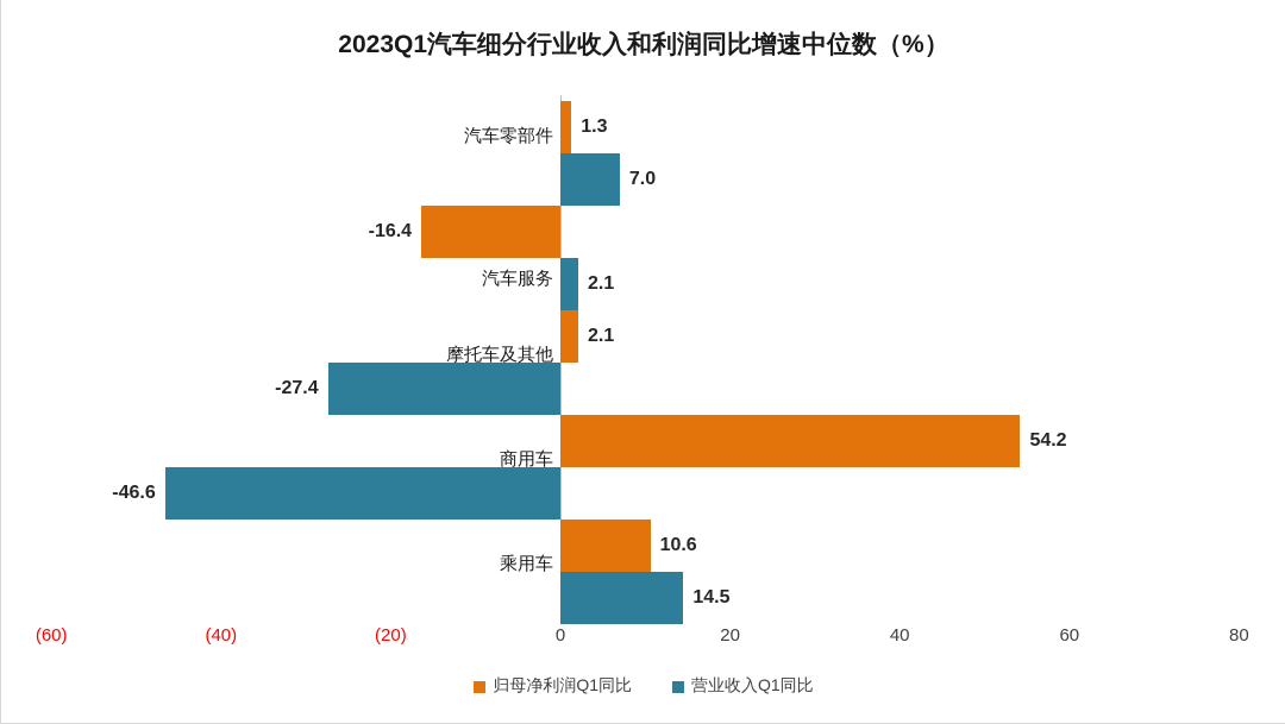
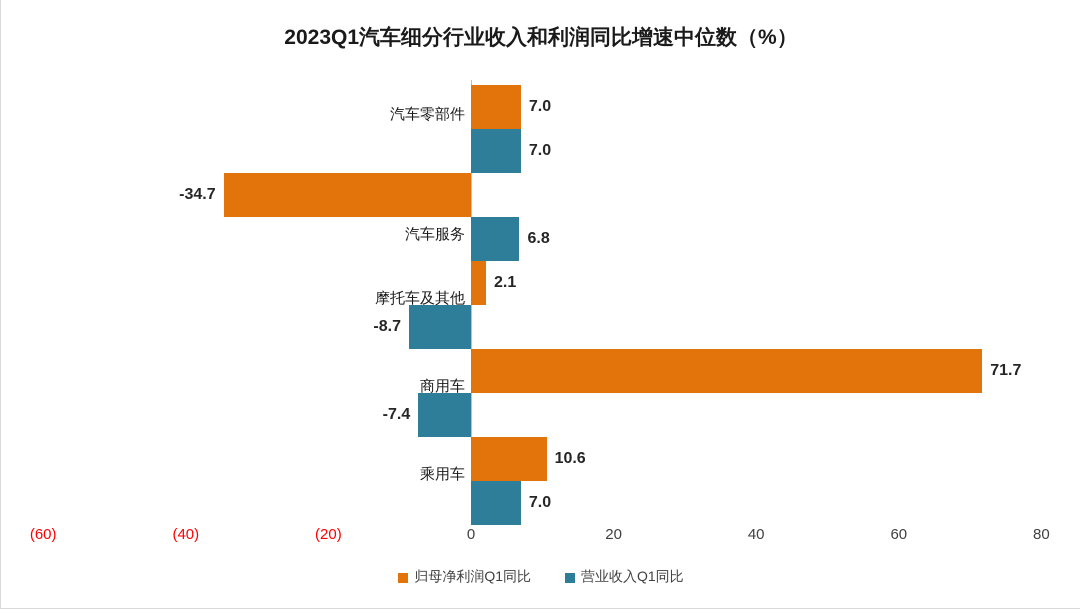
归母净利润Q1同比/汽车零部件: 1.3 -> 7.0
归母净利润Q1同比/汽车服务: -16.4 -> -34.7
营业收入Q1同比/汽车服务: 2.1 -> 6.8
营业收入Q1同比/摩托车及其他: -27.4 -> -8.7
归母净利润Q1同比/商用车: 54.2 -> 71.7
营业收入Q1同比/商用车: -46.6 -> -7.4
营业收入Q1同比/乘用车: 14.5 -> 7.0
